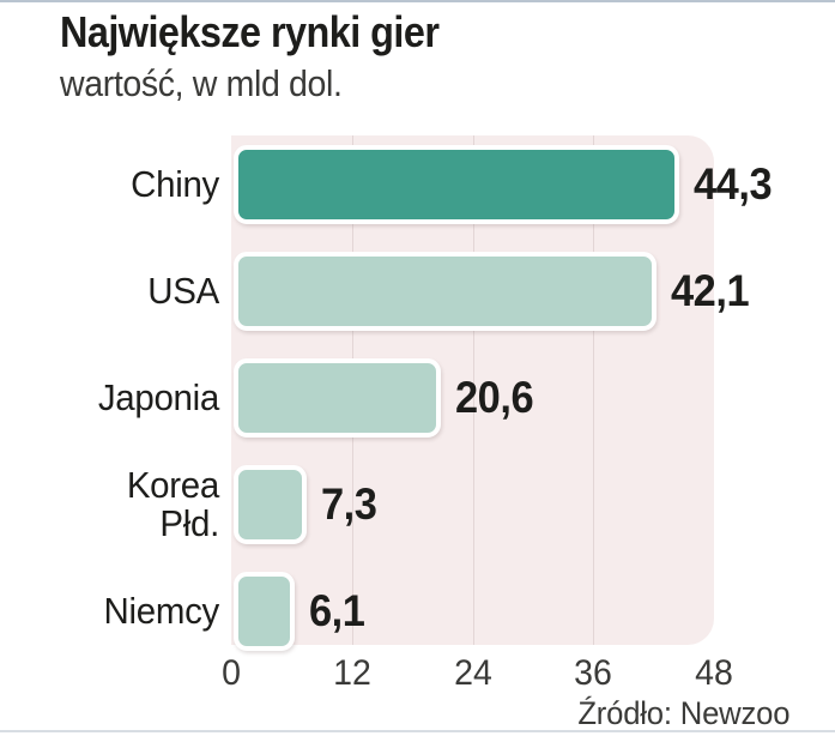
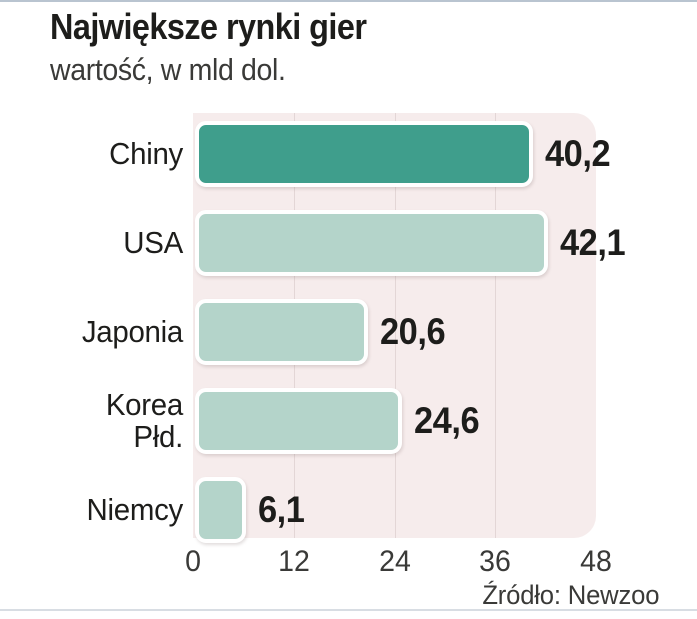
Chiny: 44,3 -> 40,2
Korea Płd.: 7,3 -> 24,6
